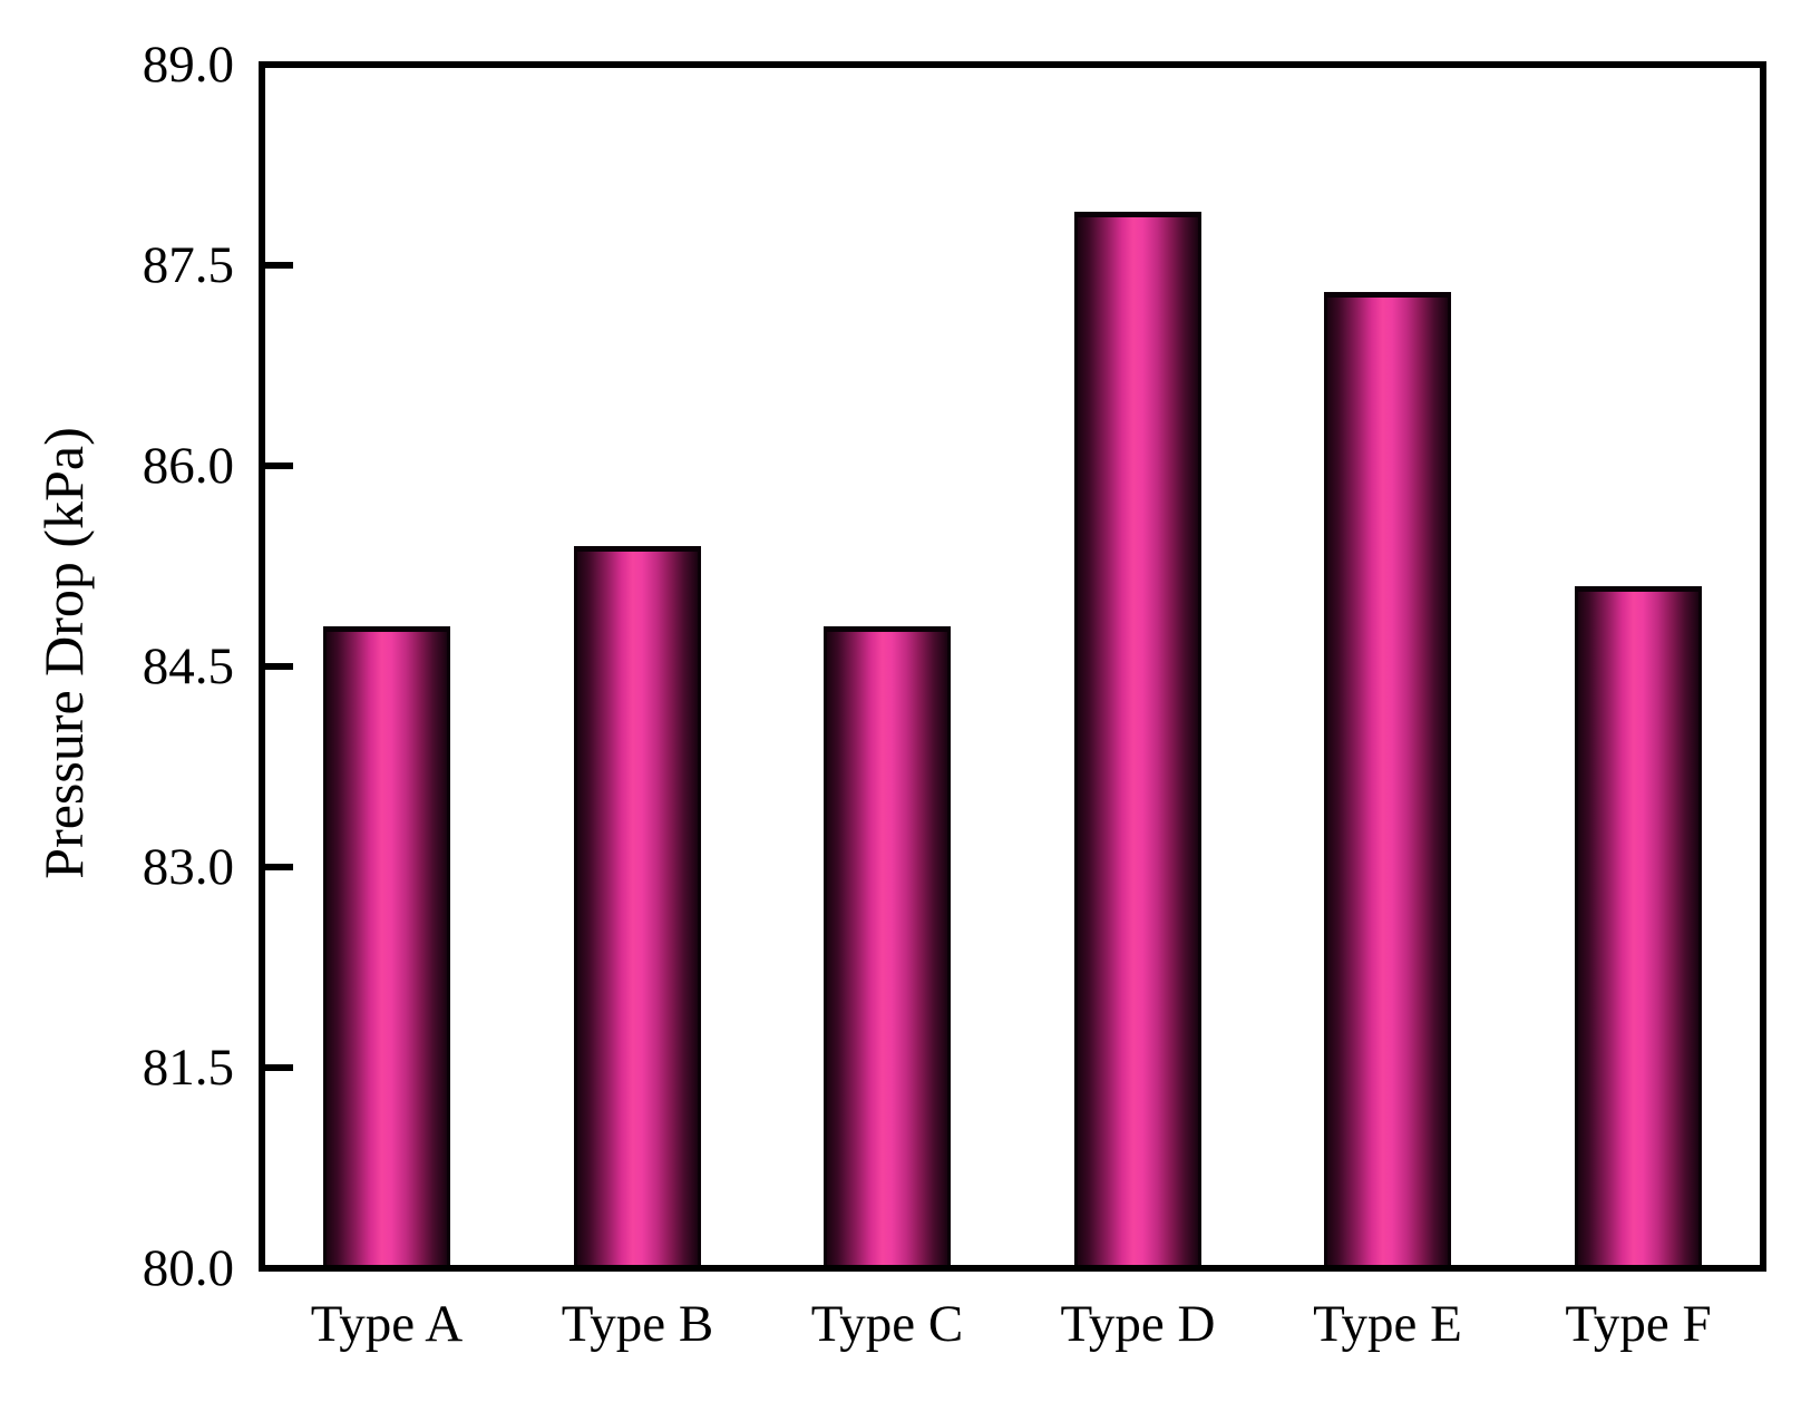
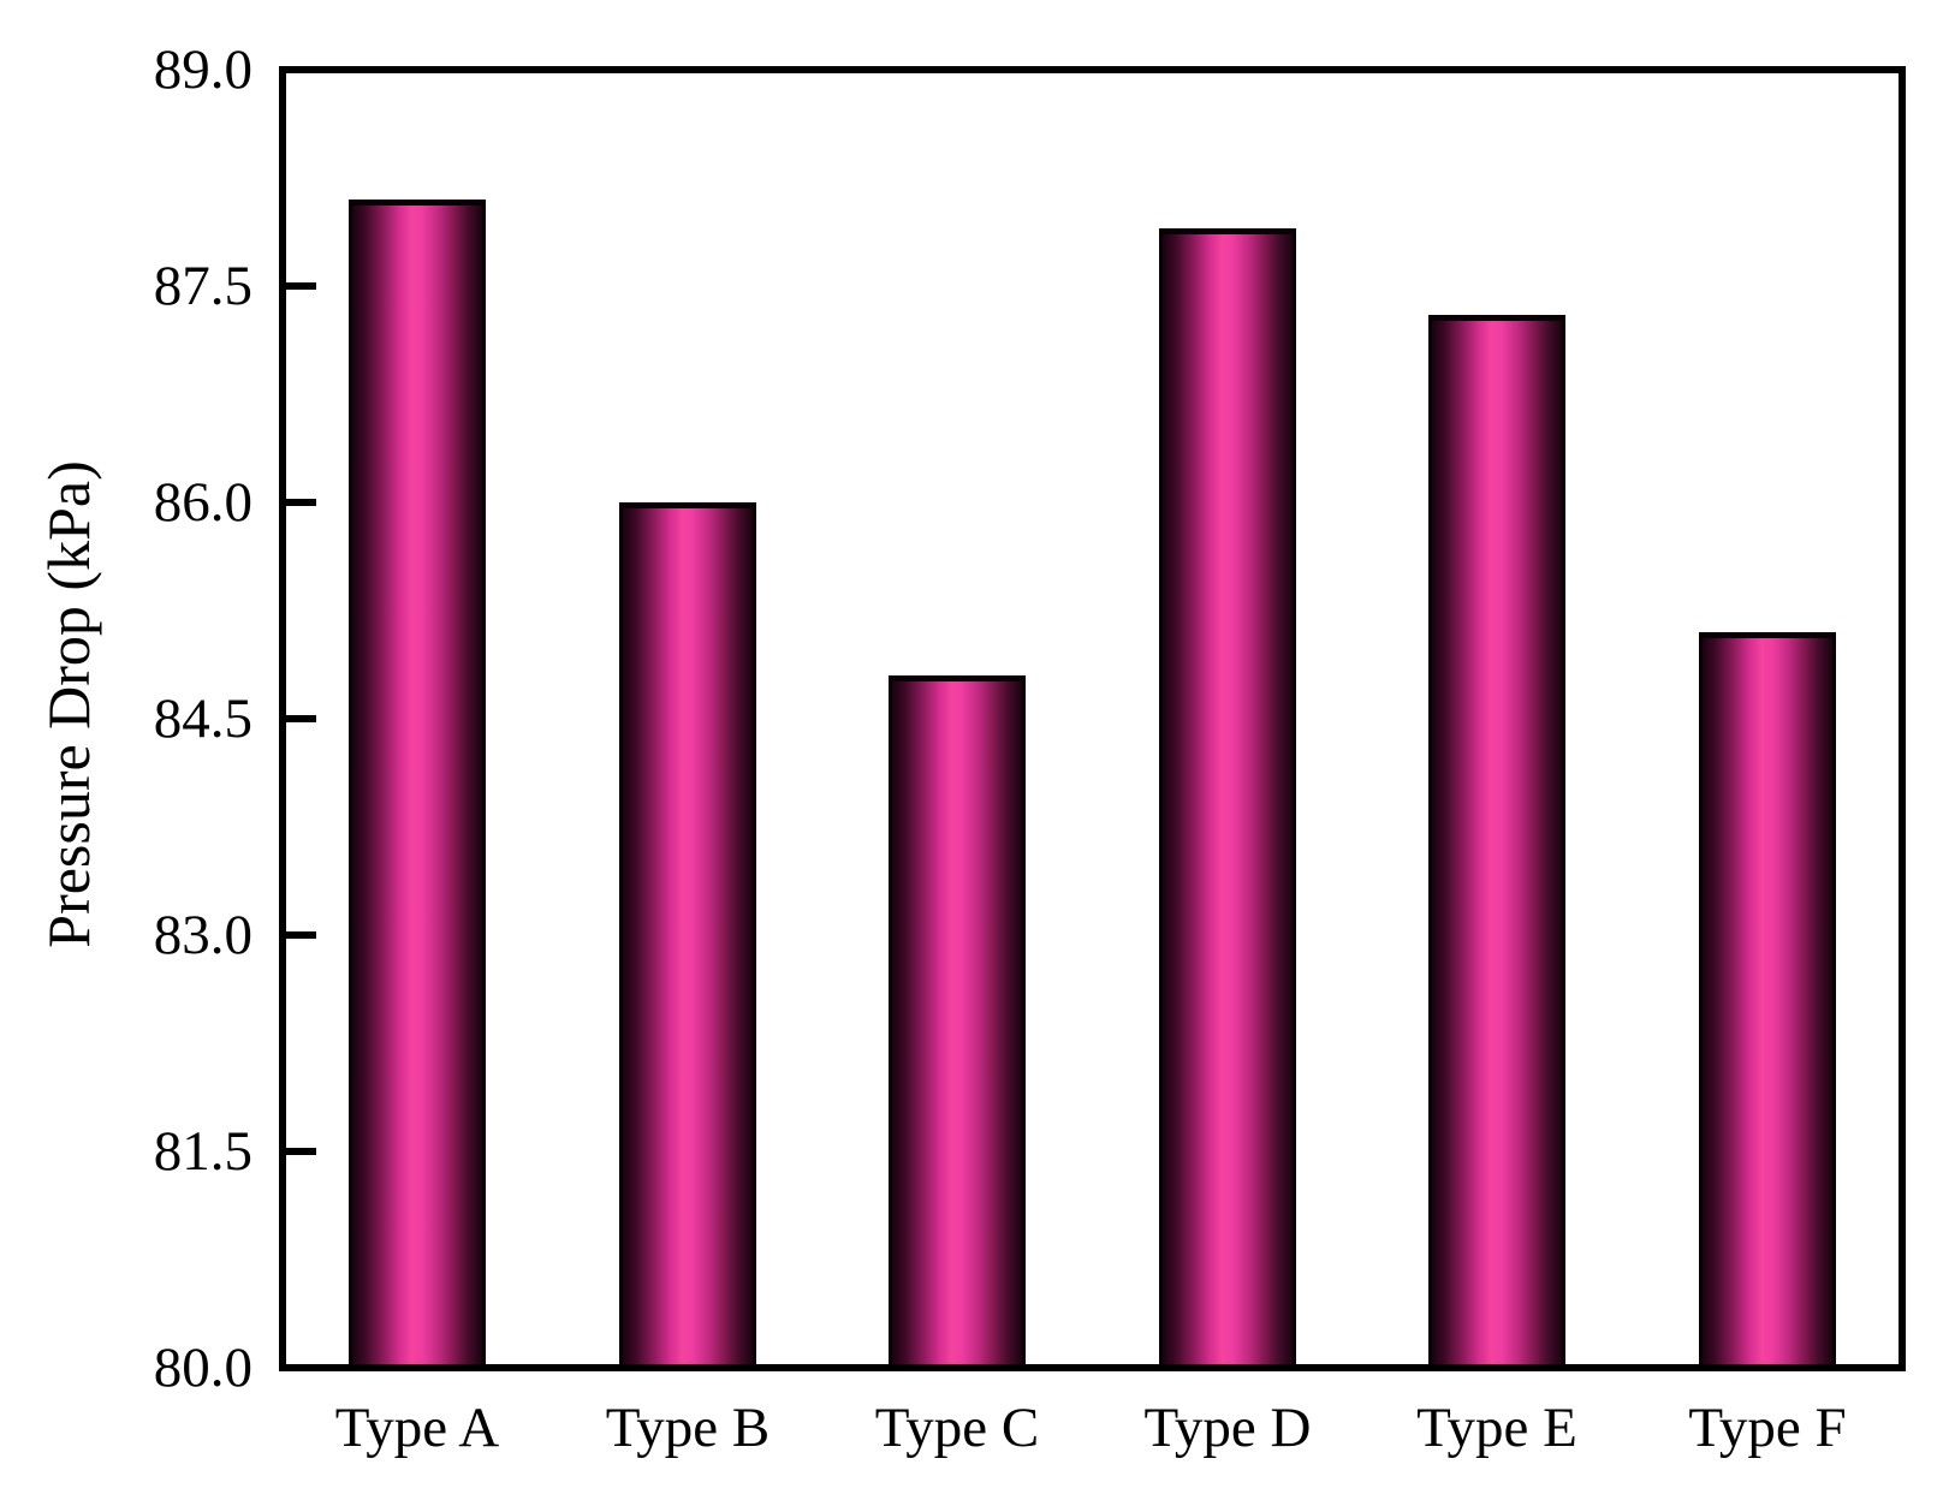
Type A: 84.8 -> 88.1
Type B: 85.4 -> 86.0
